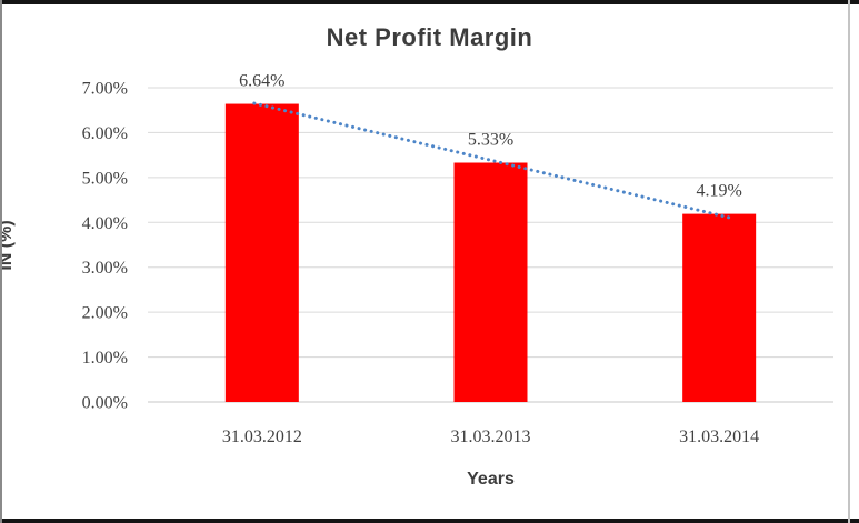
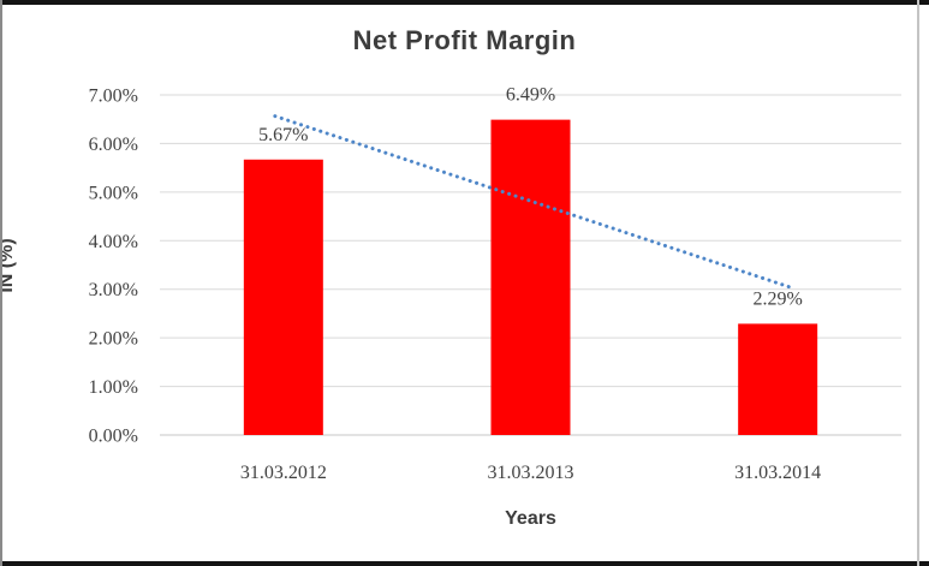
31.03.2012: 6.64% -> 5.67%
31.03.2013: 5.33% -> 6.49%
31.03.2014: 4.19% -> 2.29%
